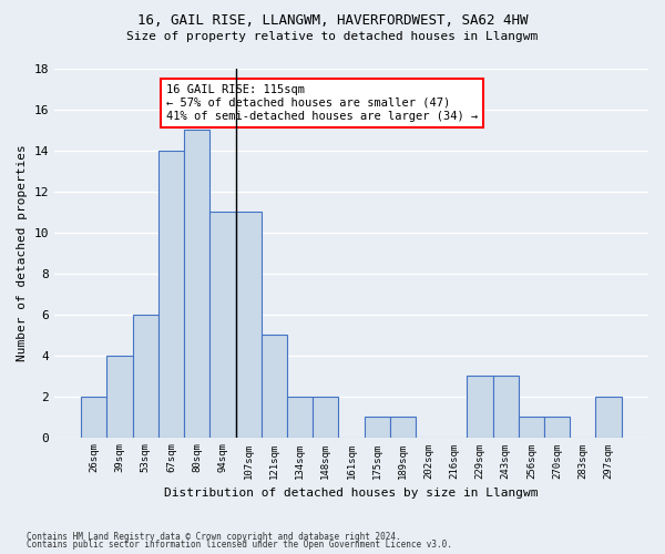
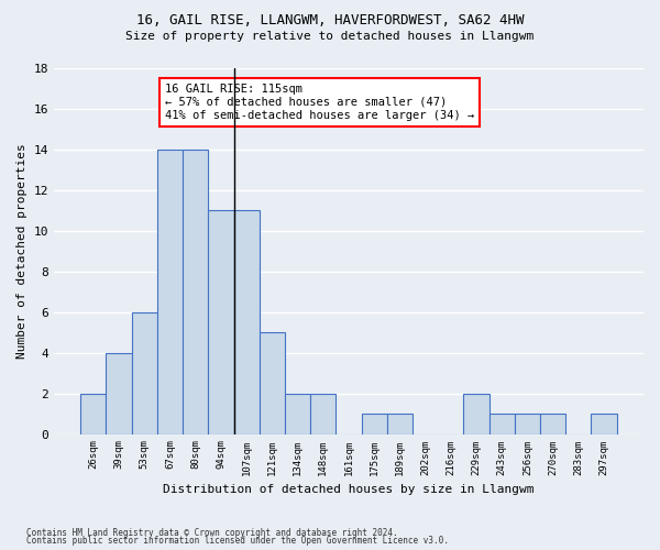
80sqm: 15 -> 14
229sqm: 3 -> 2
243sqm: 3 -> 1
297sqm: 2 -> 1
